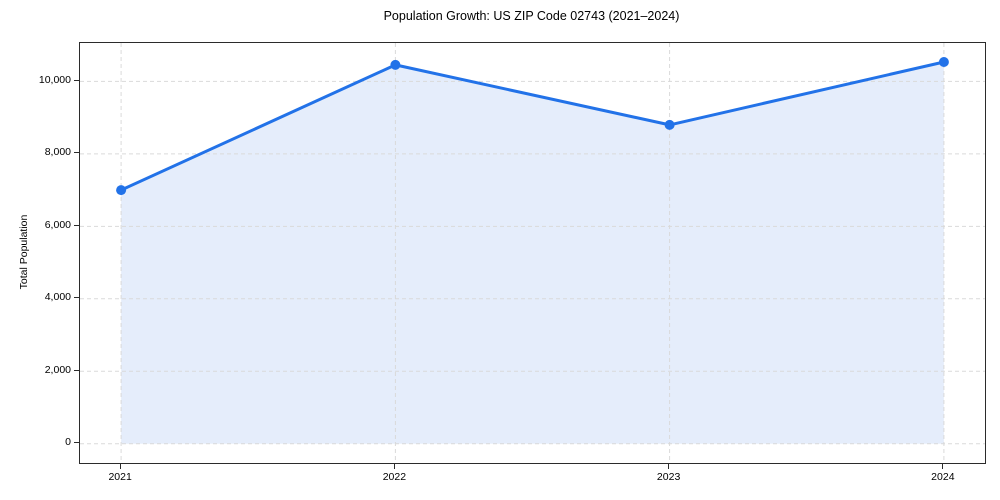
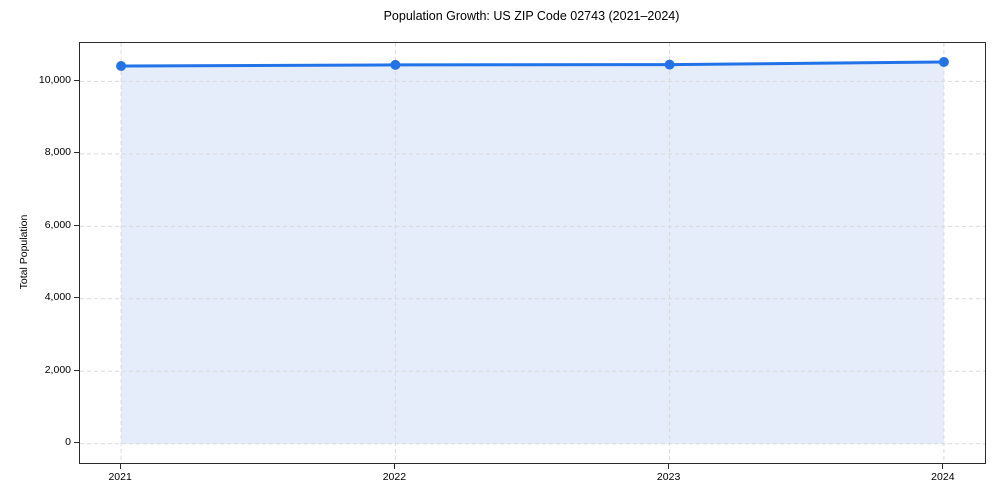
2021: 7000 -> 10400
2023: 8800 -> 10500
